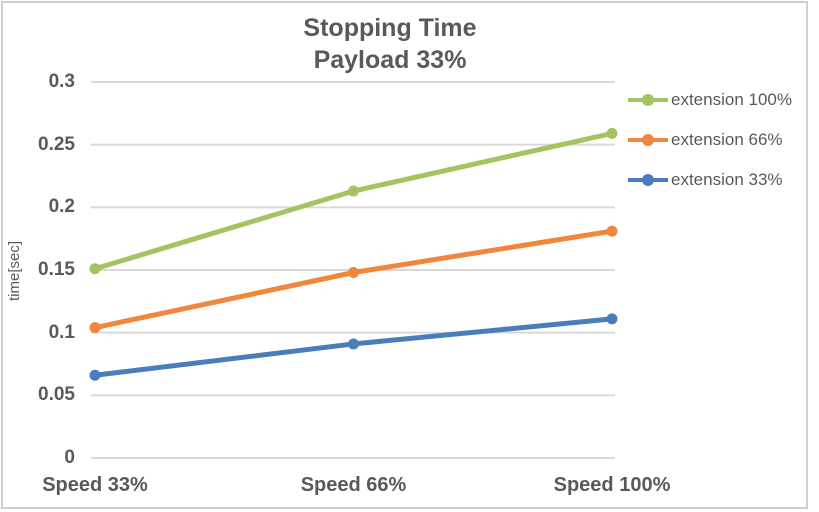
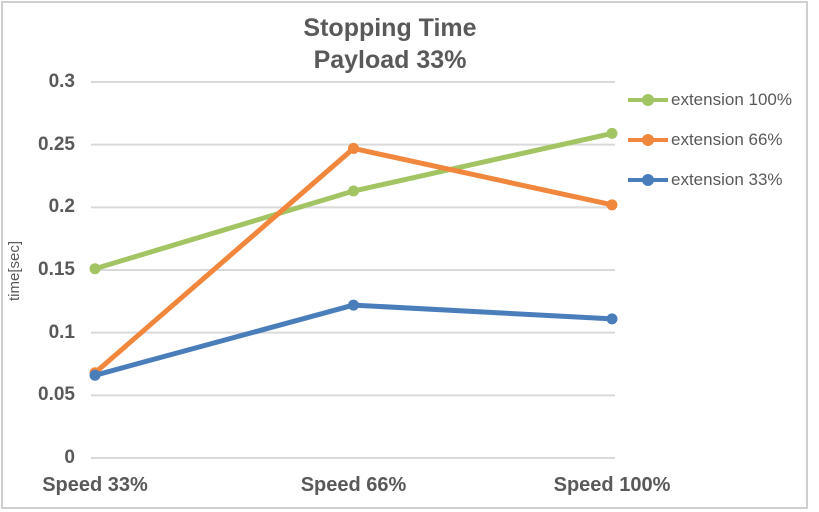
extension 66%/Speed 33%: 0.104 -> 0.068
extension 66%/Speed 66%: 0.148 -> 0.247
extension 33%/Speed 66%: 0.091 -> 0.122
extension 66%/Speed 100%: 0.181 -> 0.202
